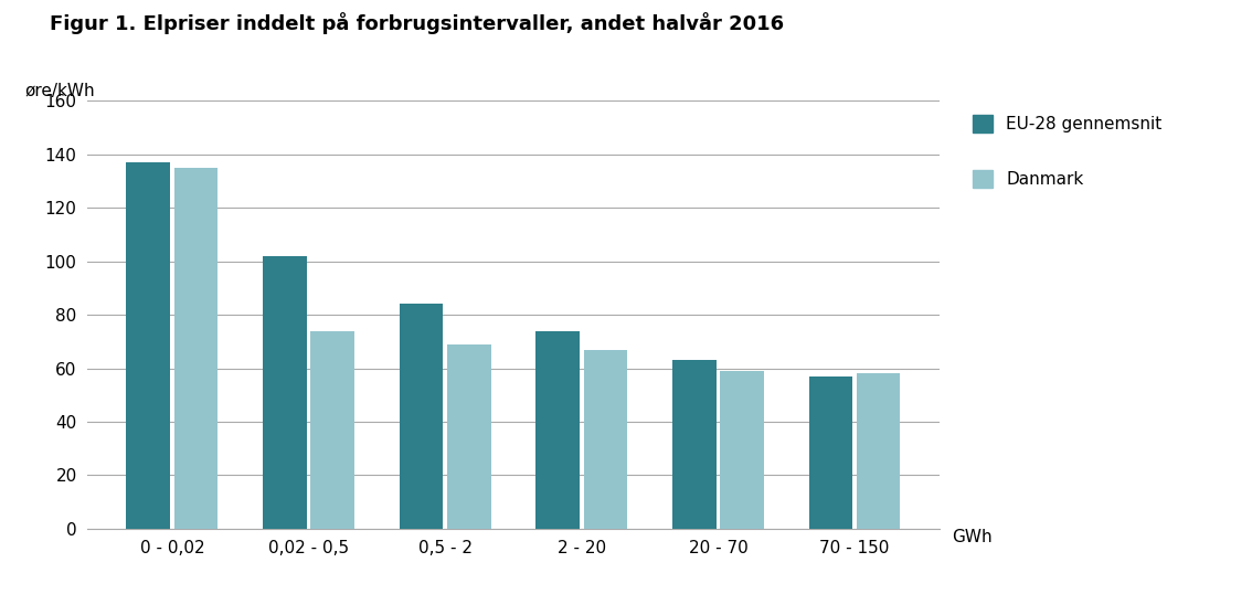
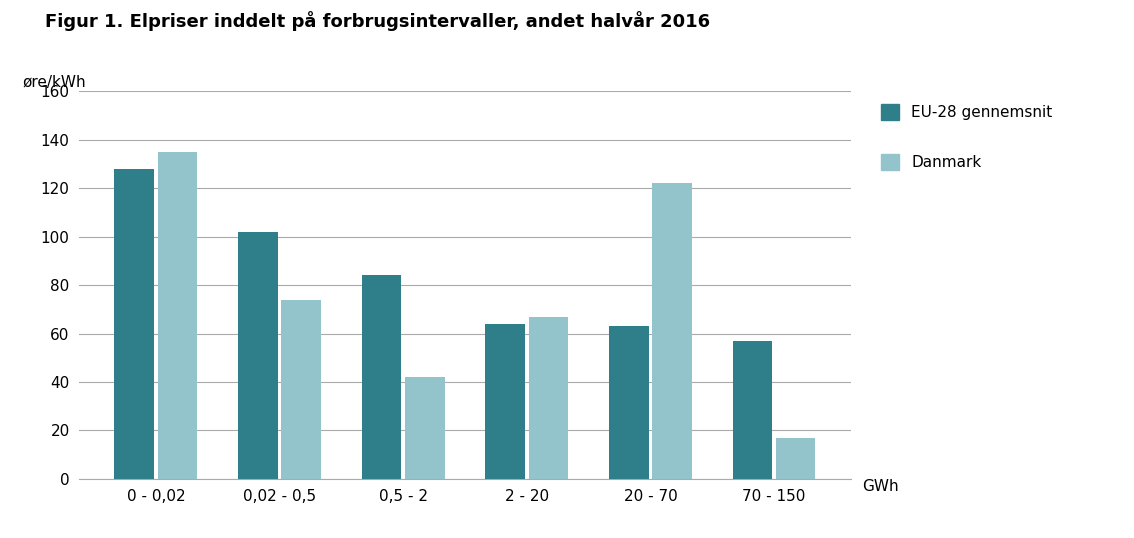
EU-28 gennemsnit/0 - 0,02: 137 -> 128
Danmark/0,5 - 2: 69 -> 42
EU-28 gennemsnit/2 - 20: 74 -> 64
Danmark/20 - 70: 59 -> 122
Danmark/70 - 150: 58 -> 17
